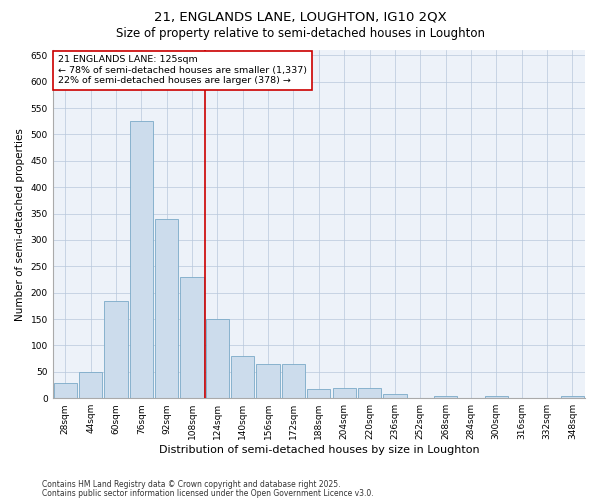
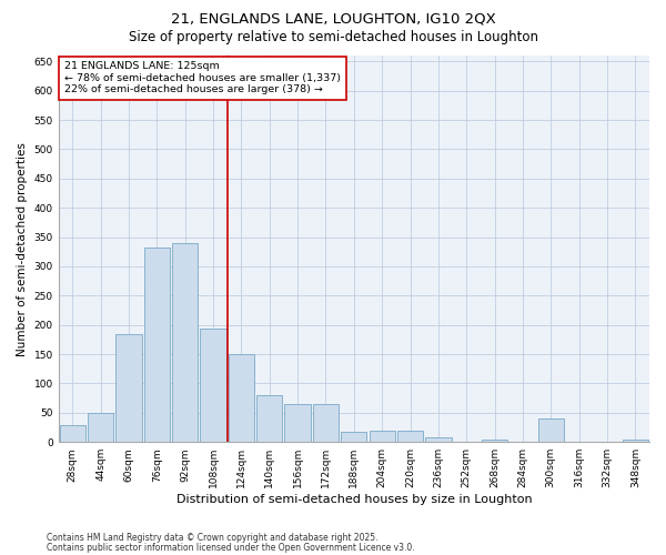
76sqm: 525 -> 332
108sqm: 230 -> 194
300sqm: 5 -> 40
